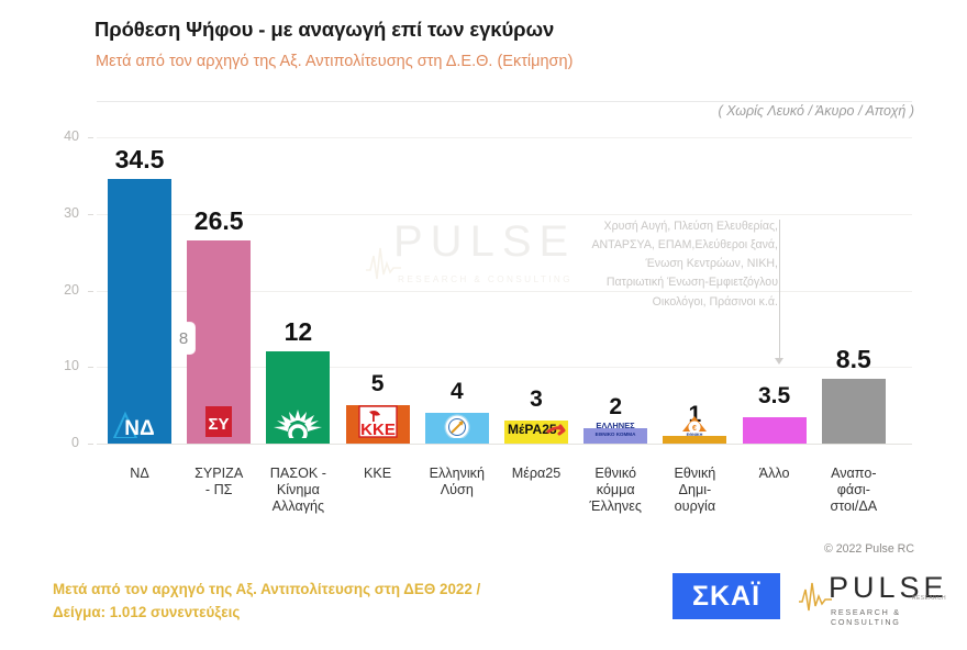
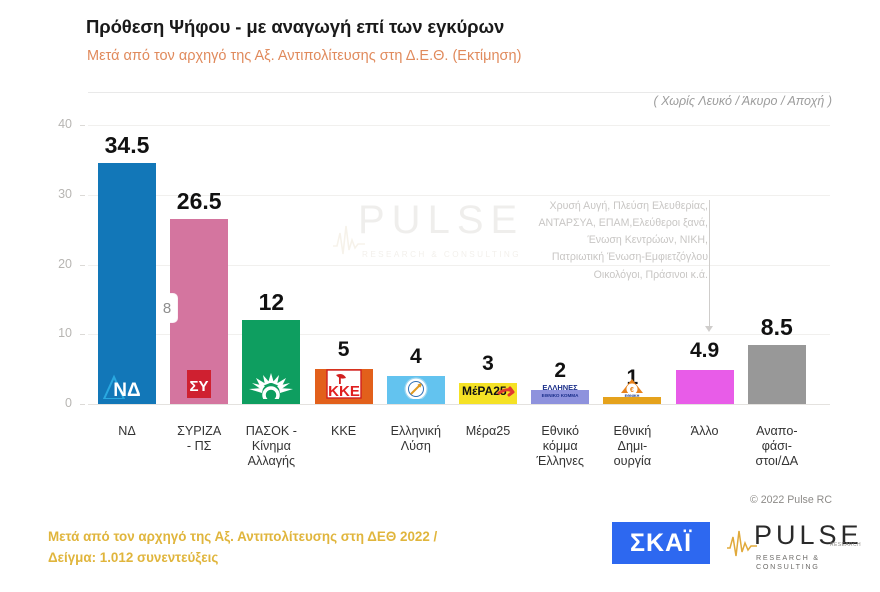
Άλλο: 3.5 -> 4.9
